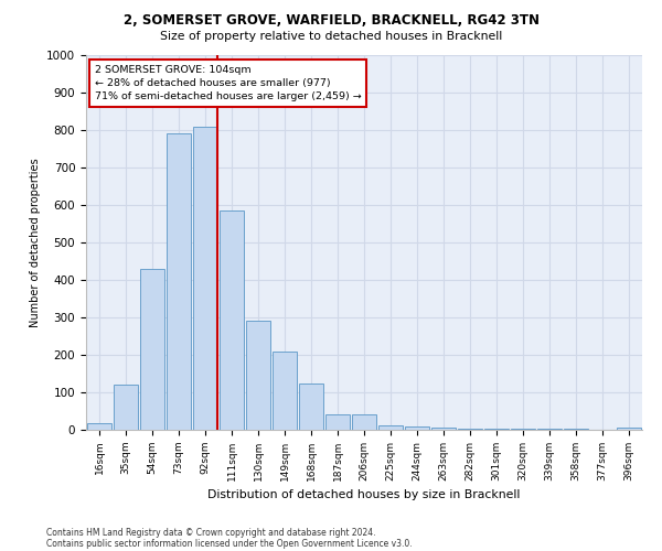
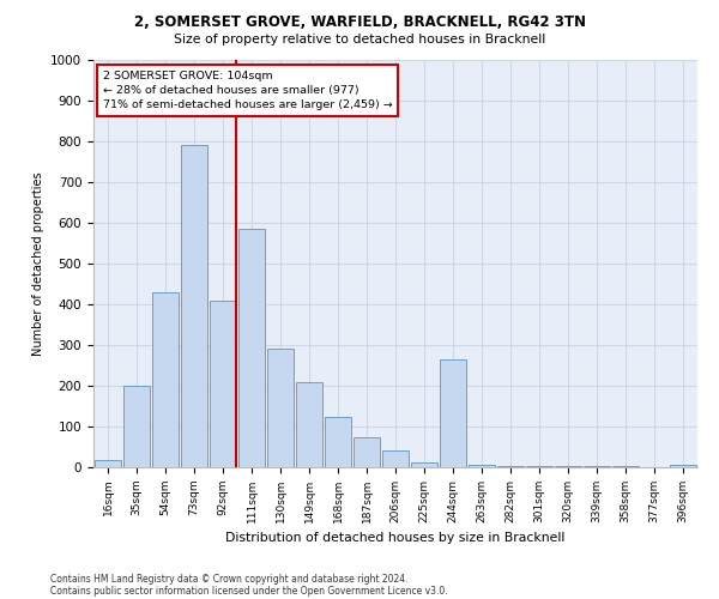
35sqm: 120 -> 200
92sqm: 810 -> 410
187sqm: 40 -> 75
244sqm: 8 -> 265
